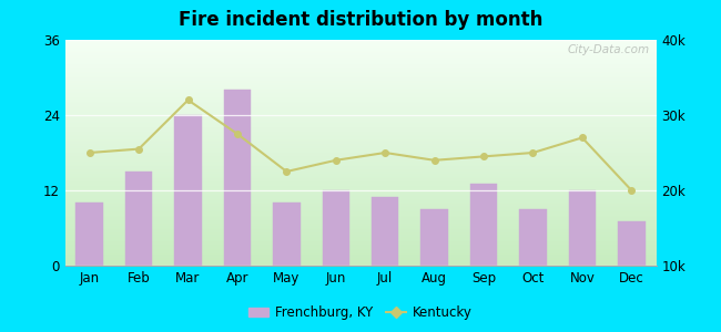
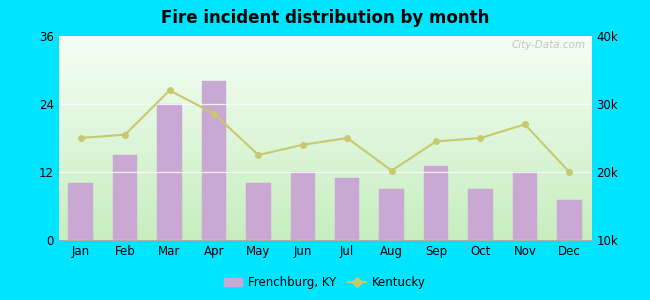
Kentucky/Apr: 27.5k -> 28.6k
Kentucky/Aug: 24.0k -> 20.2k
